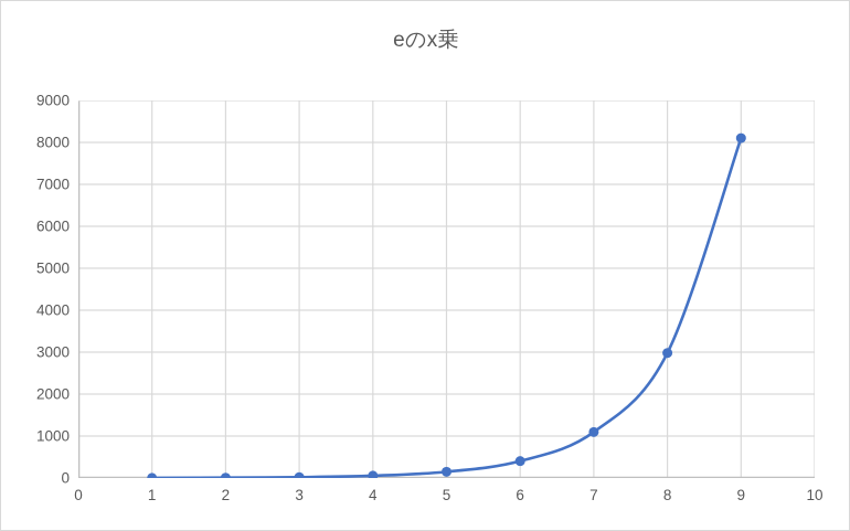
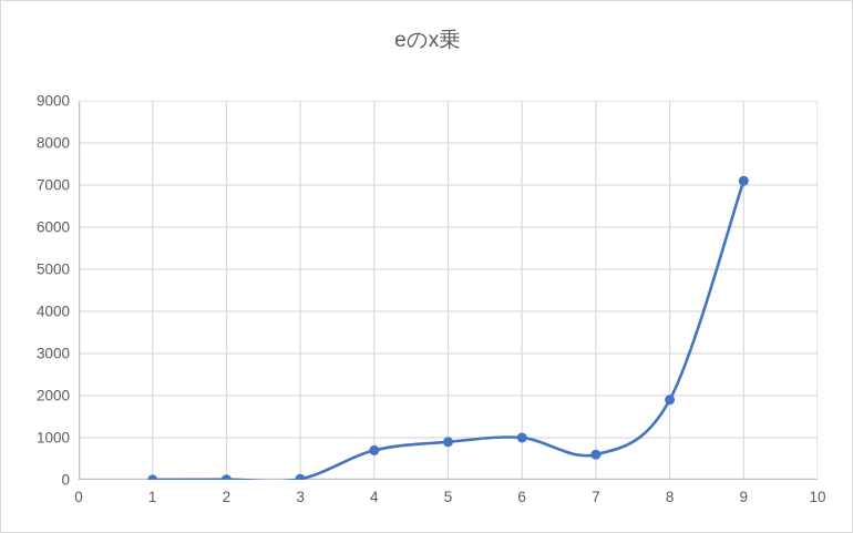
4: 100 -> 700
5: 100 -> 900
6: 400 -> 1000
7: 1100 -> 600
8: 3000 -> 1900
9: 8100 -> 7100
